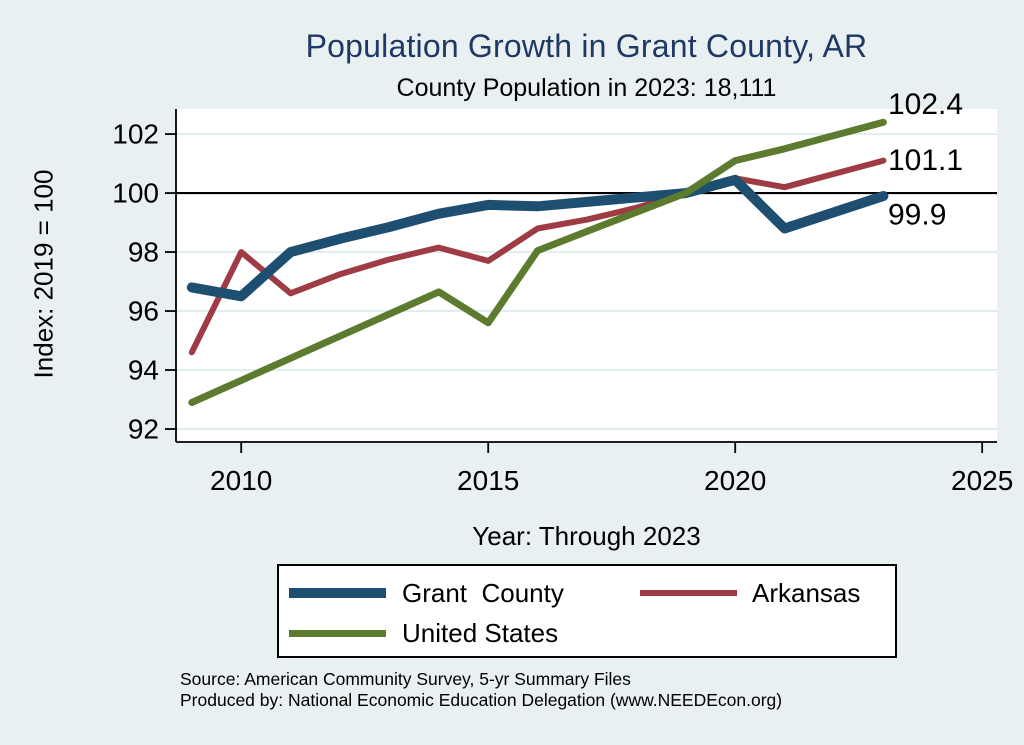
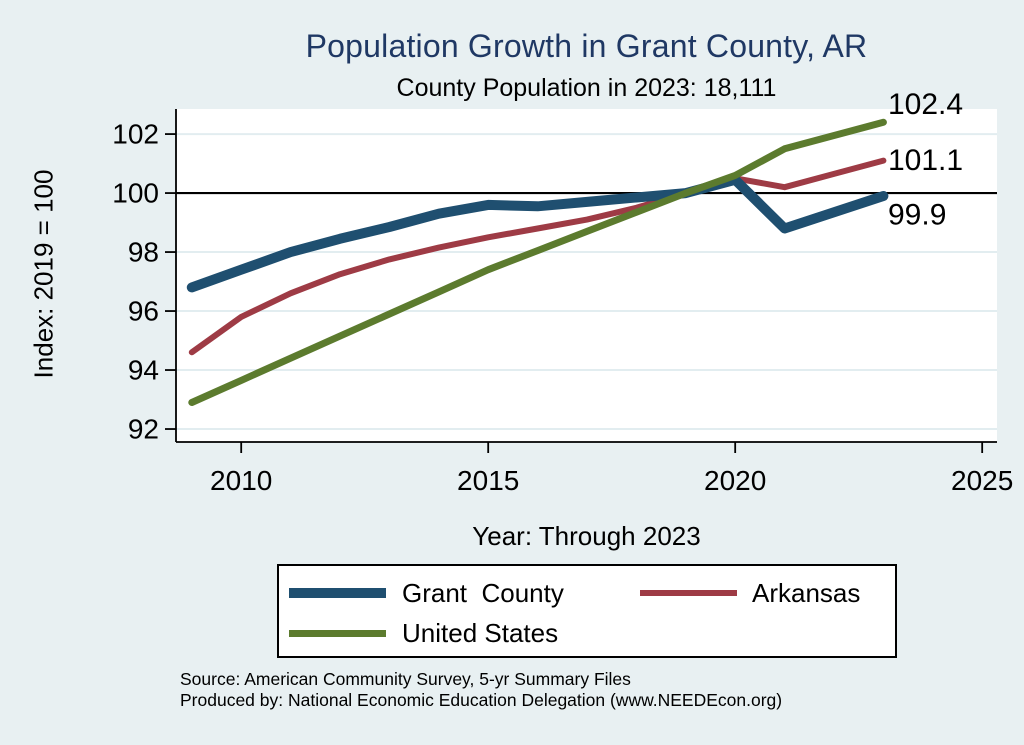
Grant County/2010: 96.5 -> 97.4
Arkansas/2010: 98.0 -> 95.8
Arkansas/2015: 97.7 -> 98.5
United States/2015: 95.6 -> 97.4
United States/2020: 101.1 -> 100.6
